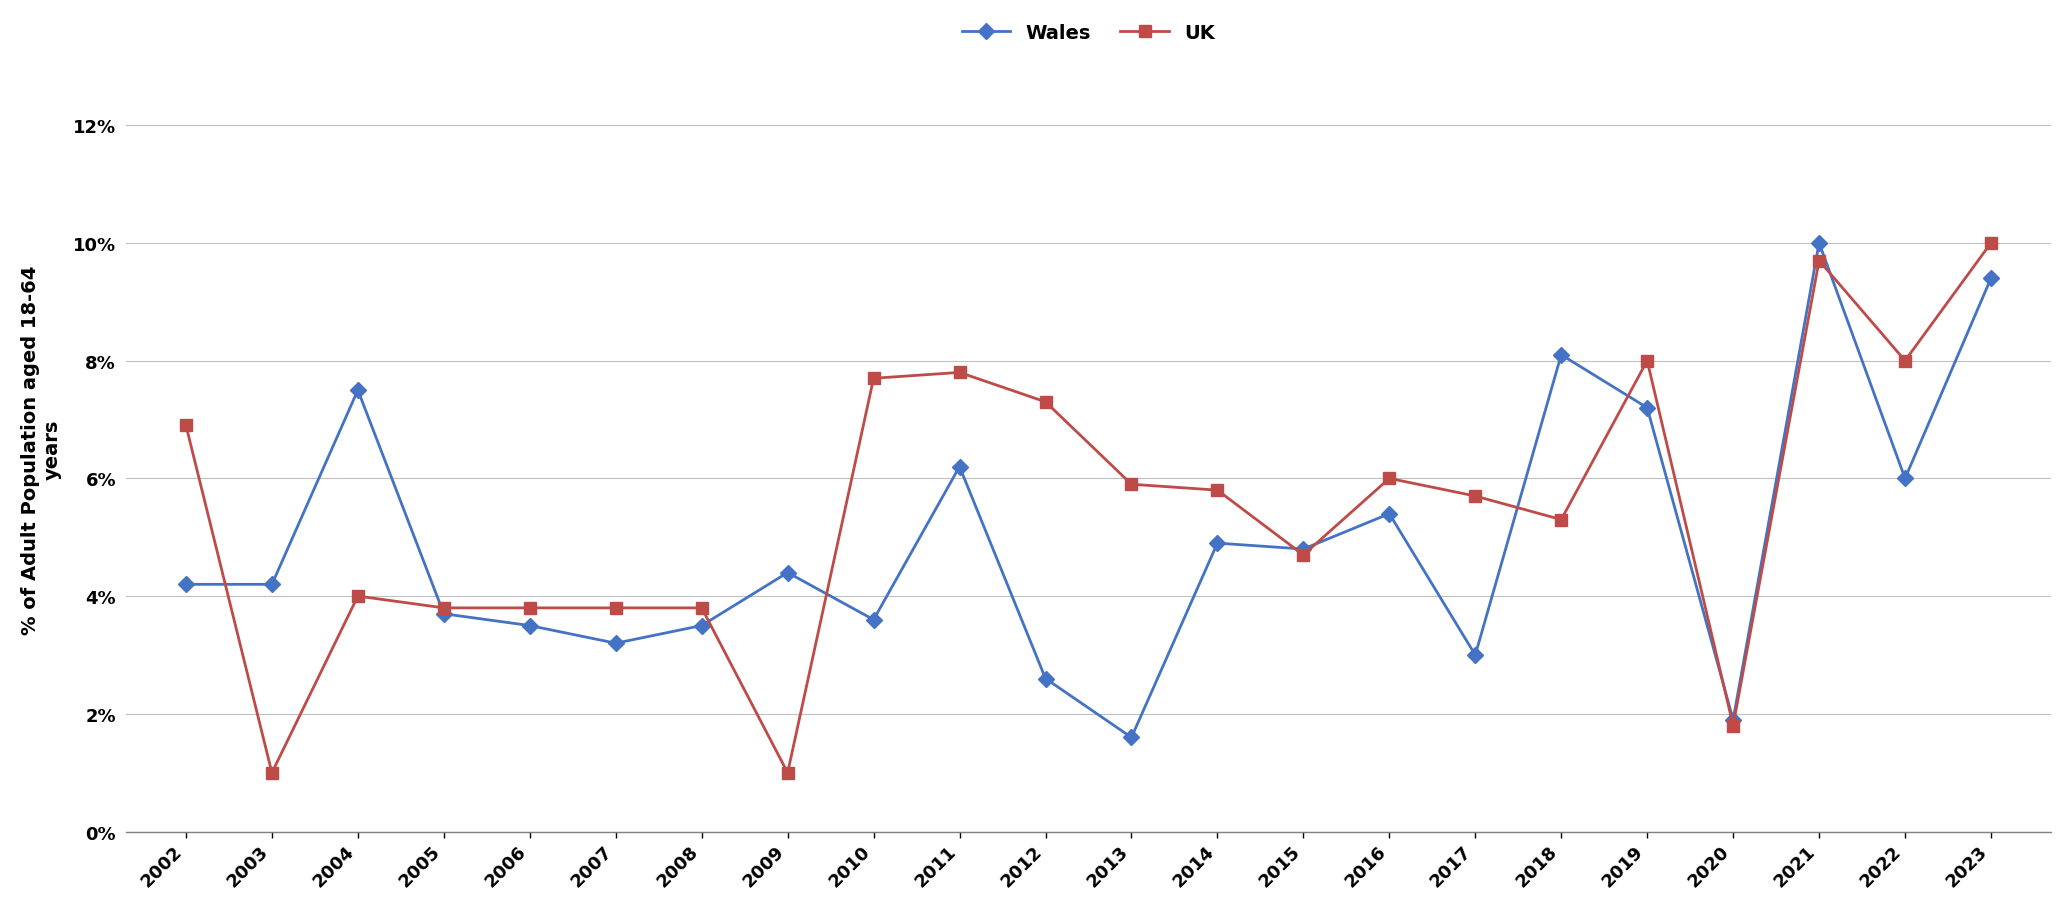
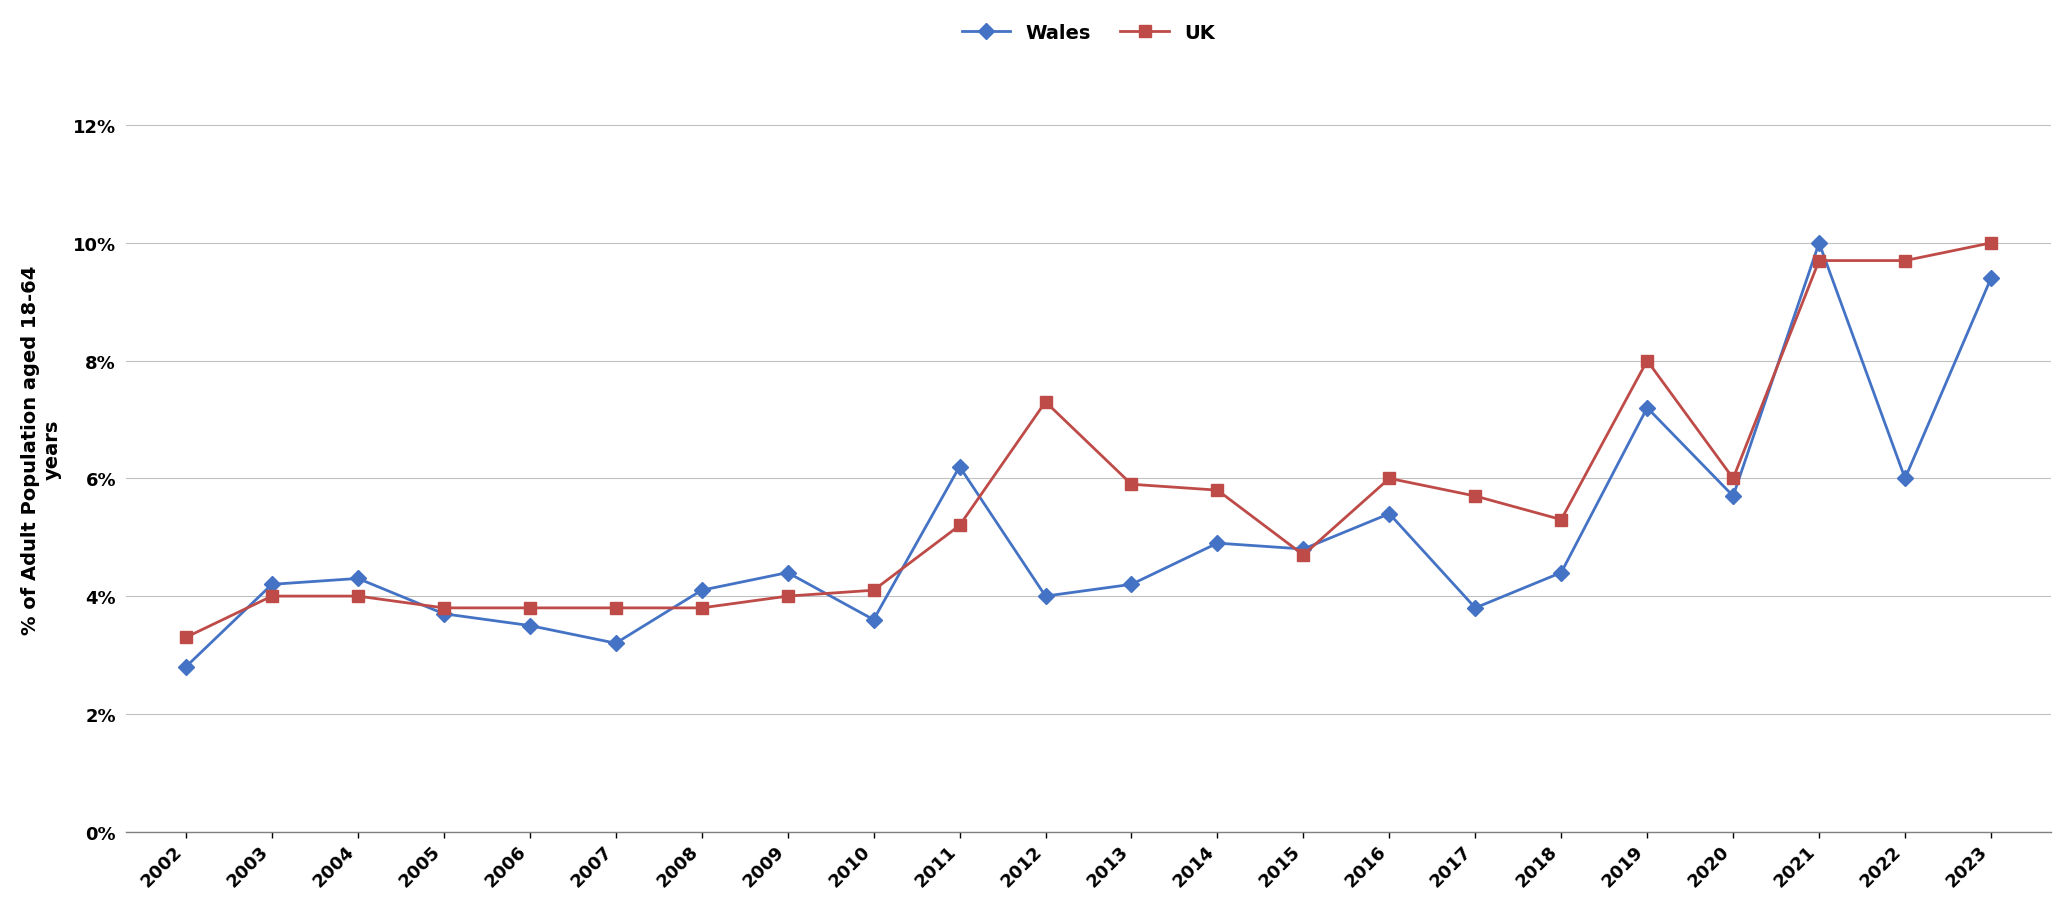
Wales/2002: 4.2% -> 2.8%
UK/2002: 6.9% -> 3.3%
UK/2003: 1.0% -> 4.0%
Wales/2004: 7.5% -> 4.3%
Wales/2008: 3.5% -> 4.1%
UK/2009: 1.0% -> 4.0%
UK/2010: 7.7% -> 4.1%
UK/2011: 7.8% -> 5.2%
Wales/2012: 2.6% -> 4.0%
Wales/2013: 1.6% -> 4.2%
Wales/2017: 3.0% -> 3.8%
Wales/2018: 8.1% -> 4.4%
Wales/2020: 1.9% -> 5.7%
UK/2020: 1.8% -> 6.0%
UK/2022: 8.0% -> 9.7%
